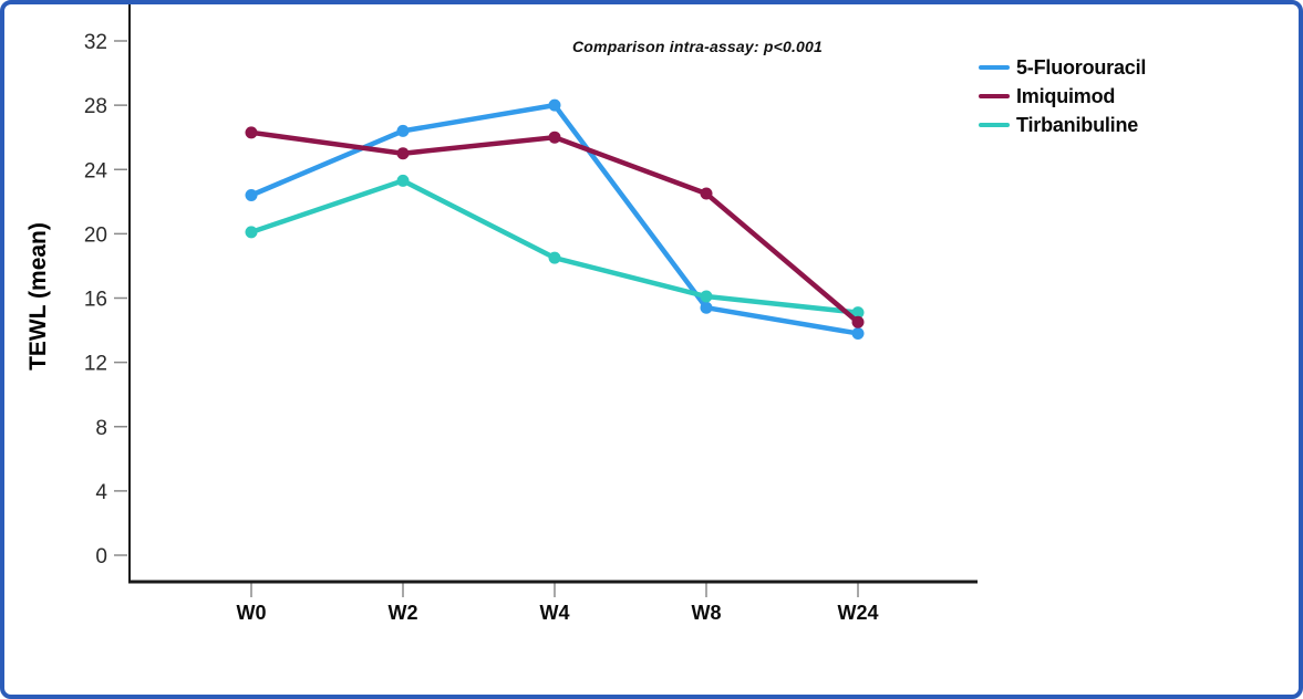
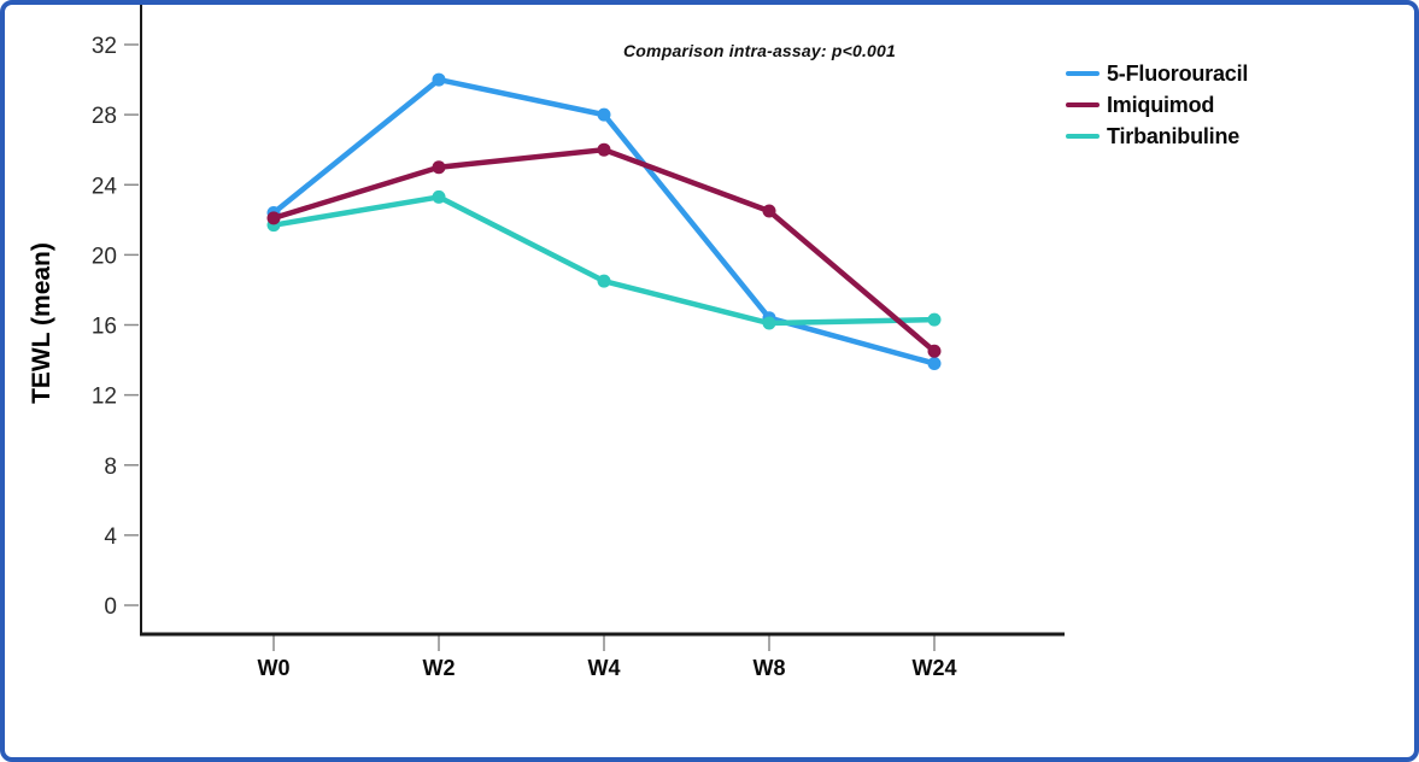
Imiquimod/W0: 26.3 -> 22.1
Tirbanibuline/W0: 20.1 -> 21.7
5-Fluorouracil/W2: 26.4 -> 30.0
5-Fluorouracil/W8: 15.4 -> 16.4
Tirbanibuline/W24: 15.1 -> 16.3
